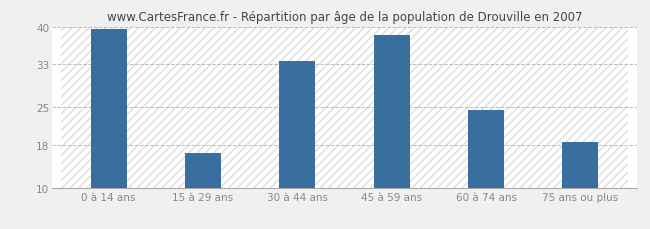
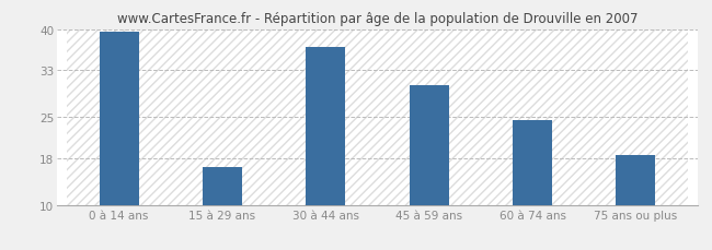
30 à 44 ans: 33.6 -> 37.0
45 à 59 ans: 38.4 -> 30.5
